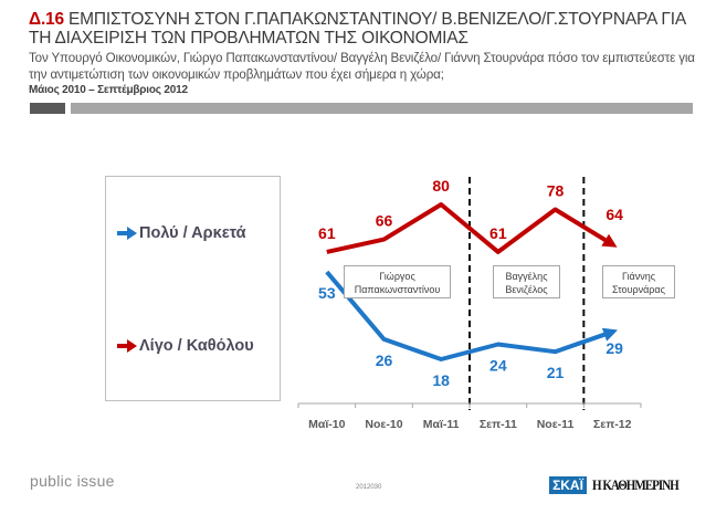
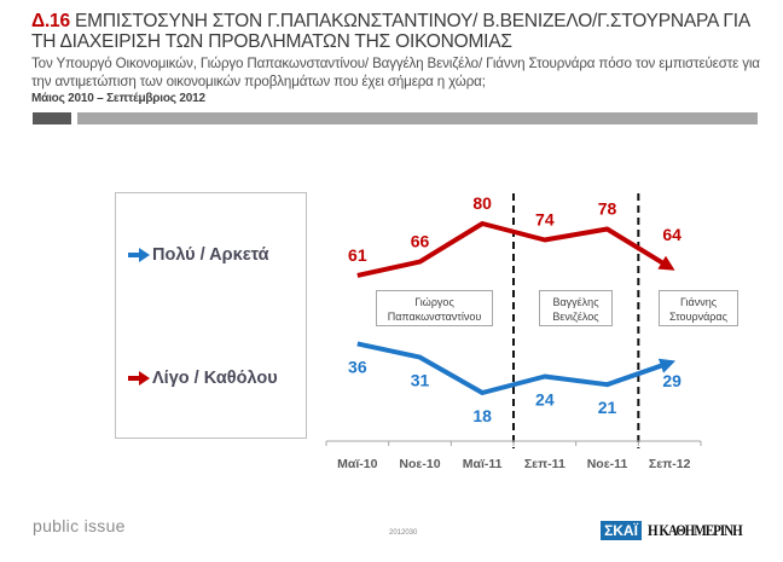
Πολύ / Αρκετά/Μαϊ-10: 53 -> 36
Πολύ / Αρκετά/Νοε-10: 26 -> 31
Λίγο / Καθόλου/Σεπ-11: 61 -> 74
